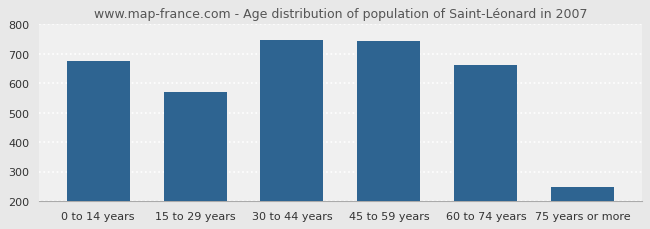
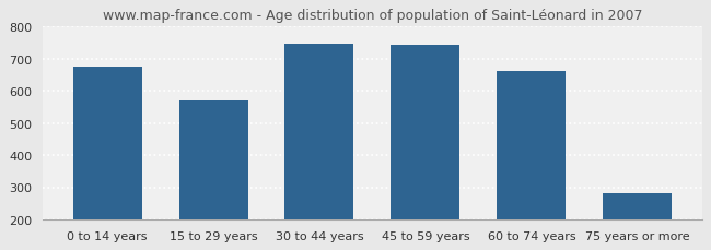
75 years or more: 247 -> 280
